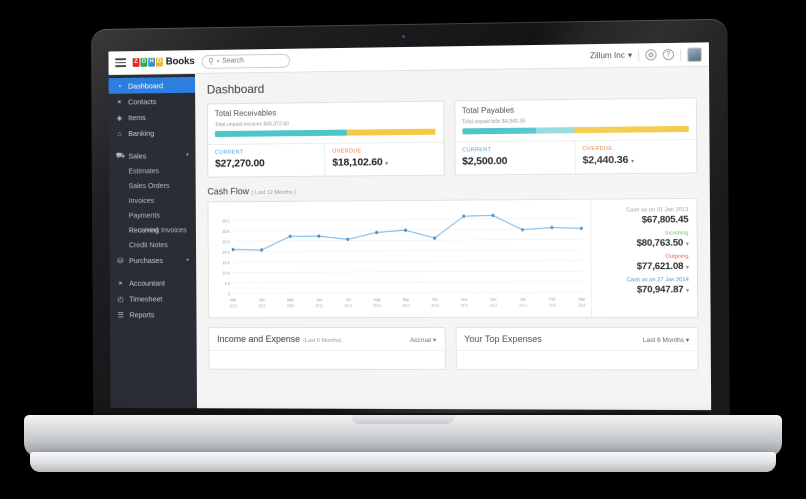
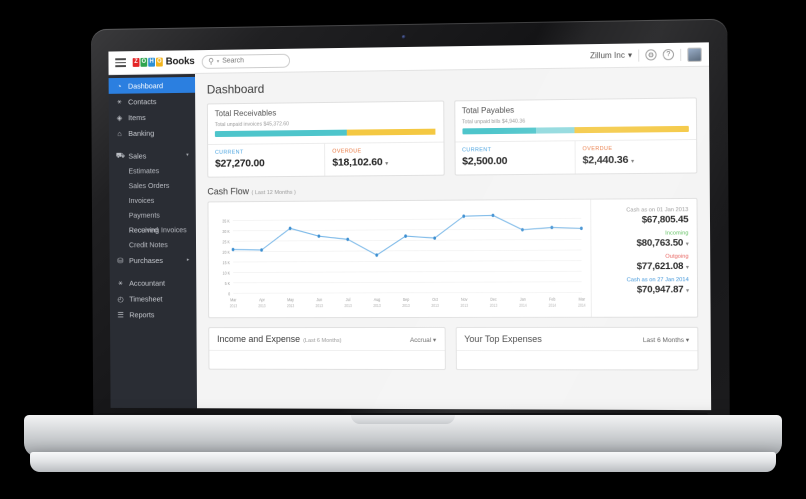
May 2013: 27K -> 31K
Aug 2013: 29K -> 18K
Sep 2013: 30K -> 27K
